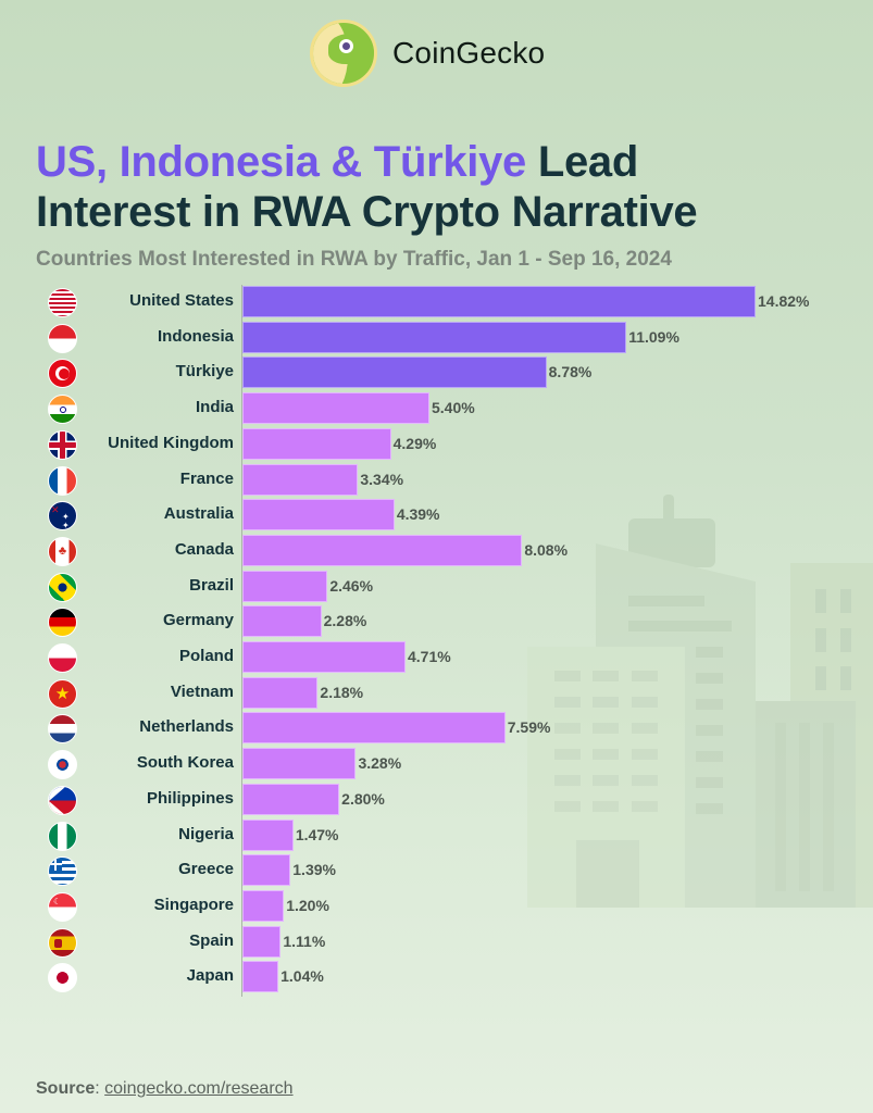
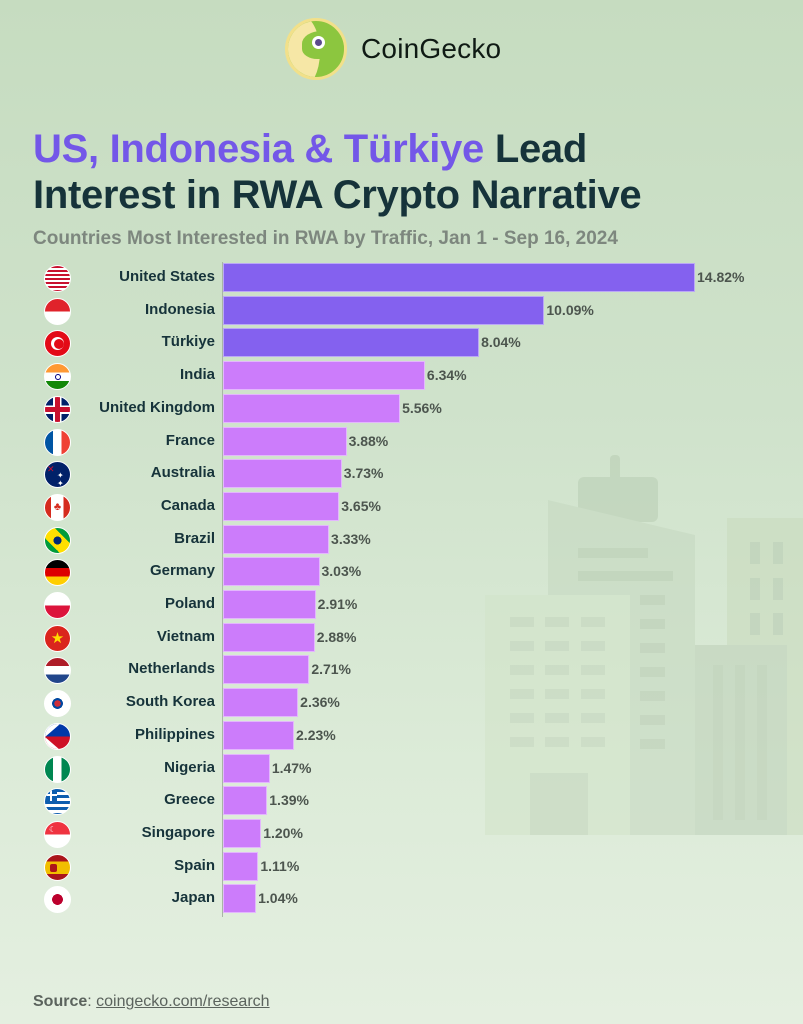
Indonesia: 11.09% -> 10.09%
Türkiye: 8.78% -> 8.04%
India: 5.40% -> 6.34%
United Kingdom: 4.29% -> 5.56%
France: 3.34% -> 3.88%
Australia: 4.39% -> 3.73%
Canada: 8.08% -> 3.65%
Brazil: 2.46% -> 3.33%
Germany: 2.28% -> 3.03%
Poland: 4.71% -> 2.91%
Vietnam: 2.18% -> 2.88%
Netherlands: 7.59% -> 2.71%
South Korea: 3.28% -> 2.36%
Philippines: 2.80% -> 2.23%
